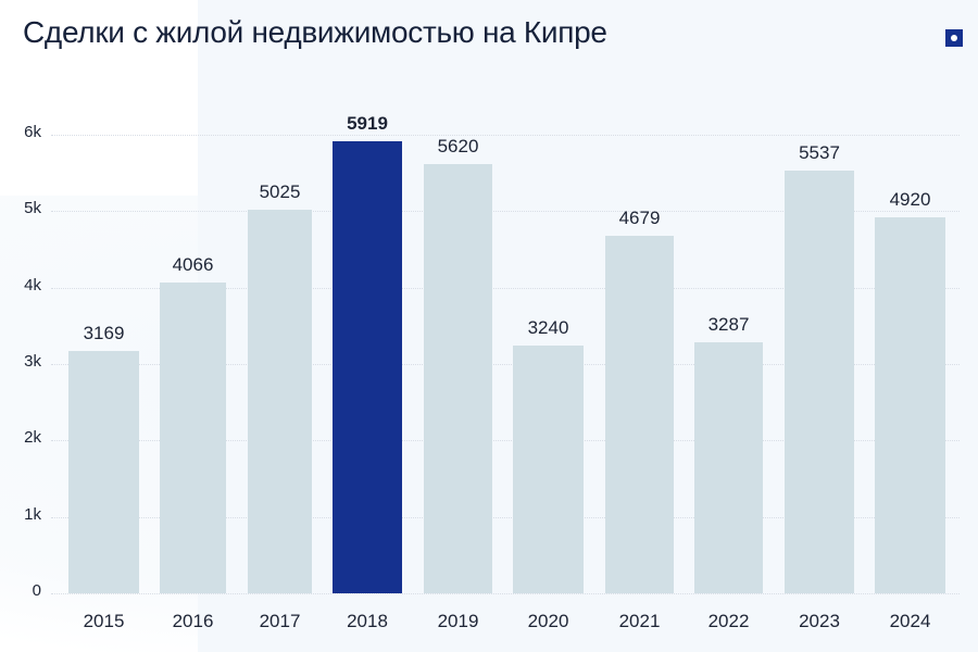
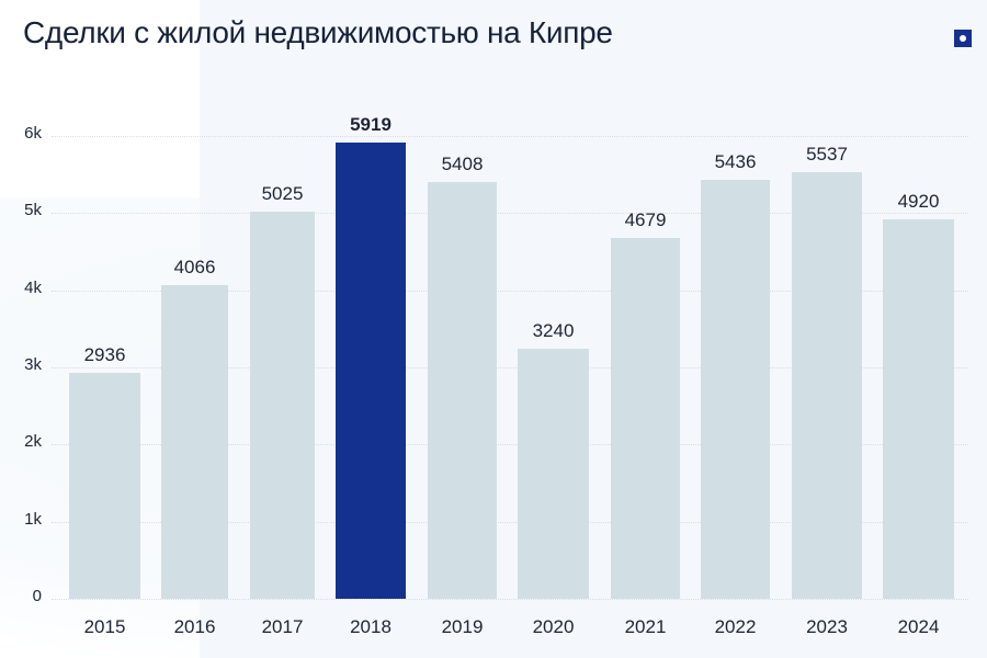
2015: 3169 -> 2936
2019: 5620 -> 5408
2022: 3287 -> 5436
